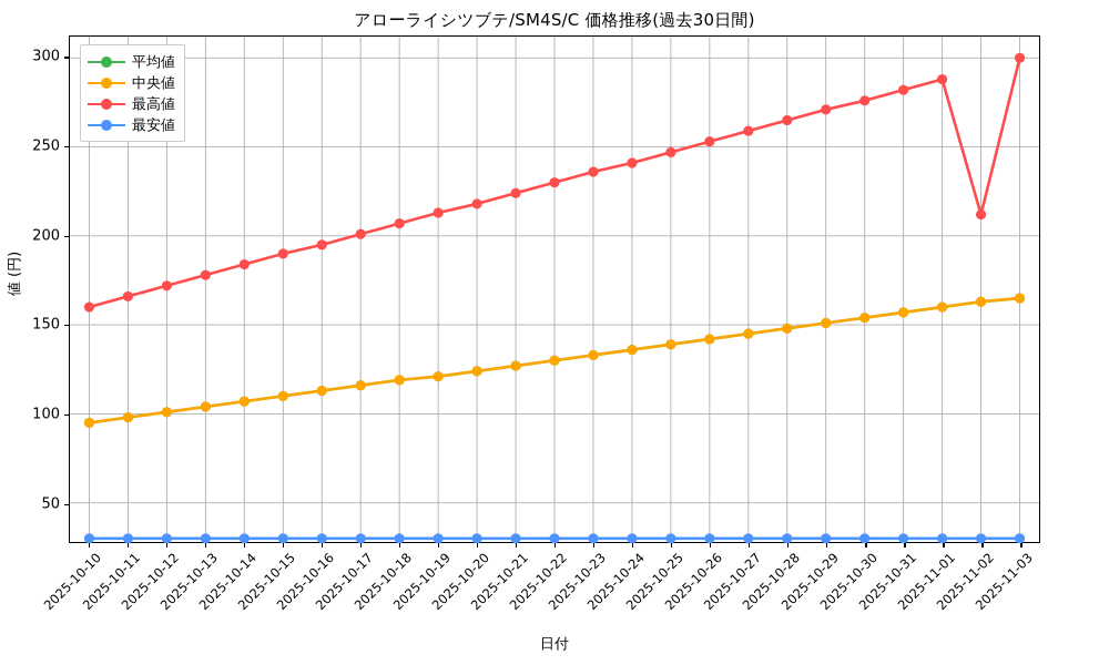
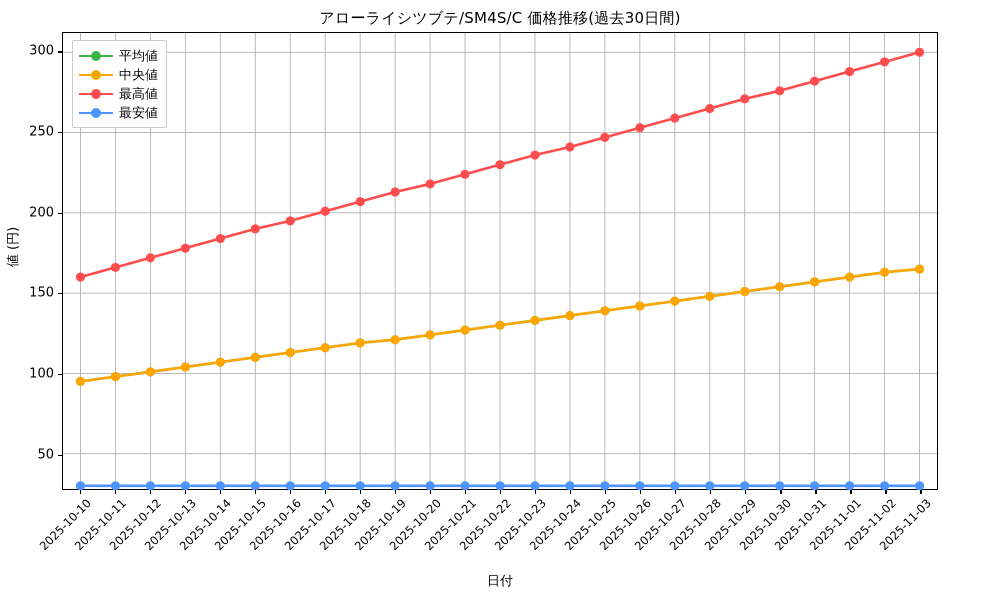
最高値/2025-11-02: 212 -> 294
